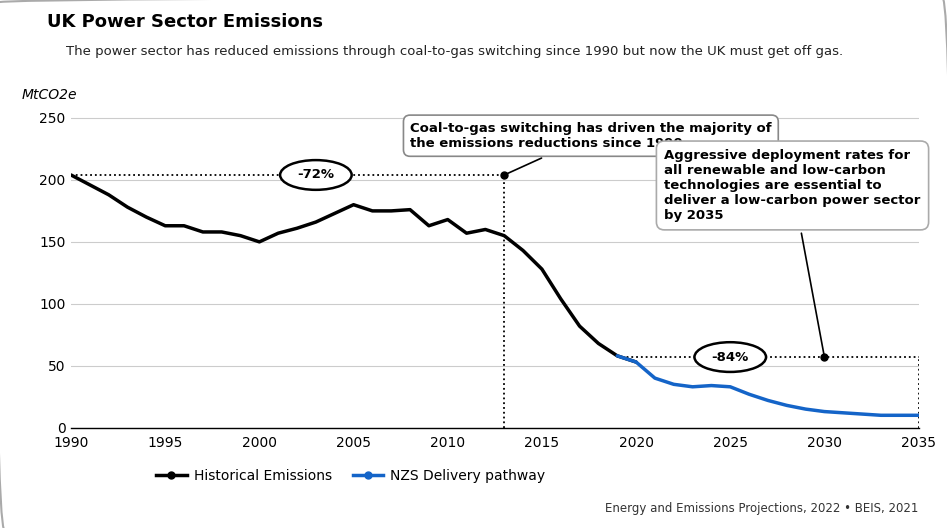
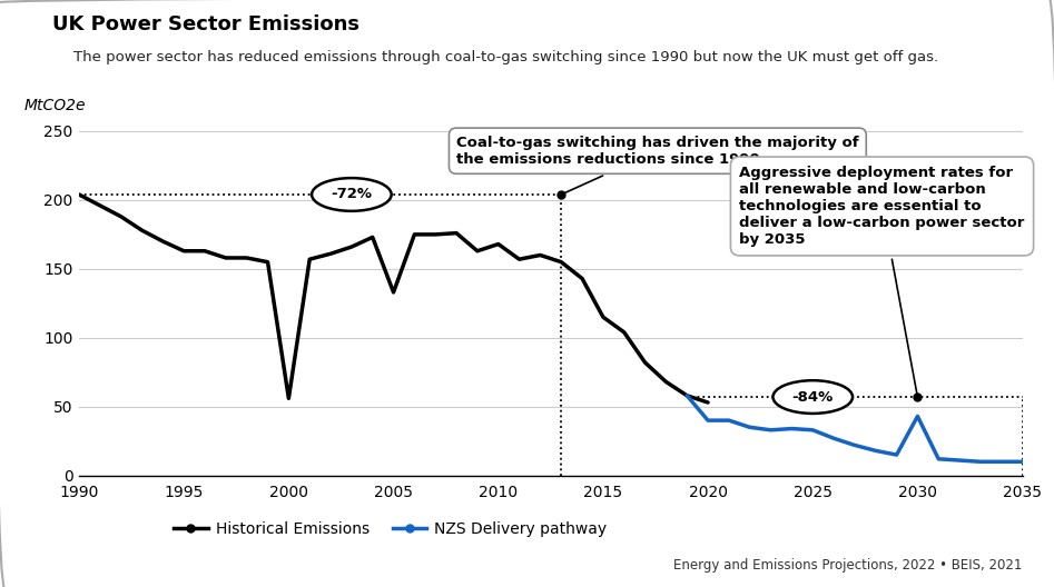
Historical Emissions/2000: 150 -> 56
Historical Emissions/2005: 180 -> 133
Historical Emissions/2015: 128 -> 115
NZS Delivery pathway/2020: 53 -> 40
NZS Delivery pathway/2030: 13 -> 43
